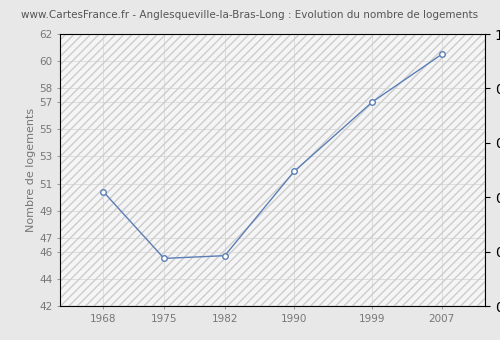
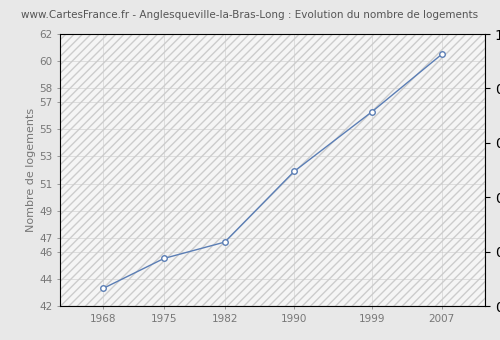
1968: 50.4 -> 43.3
1982: 45.7 -> 46.7
1999: 57.0 -> 56.3
